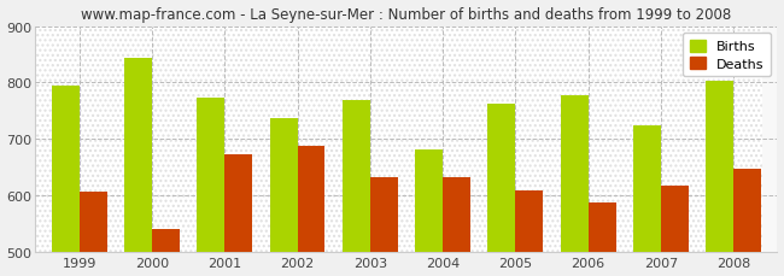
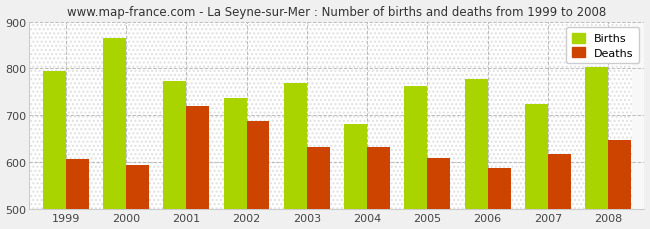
Births/2000: 843 -> 865
Deaths/2000: 542 -> 595
Deaths/2001: 674 -> 720
